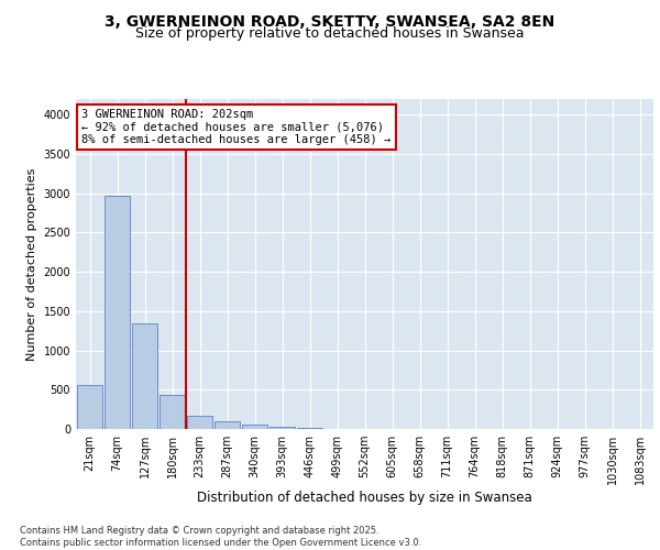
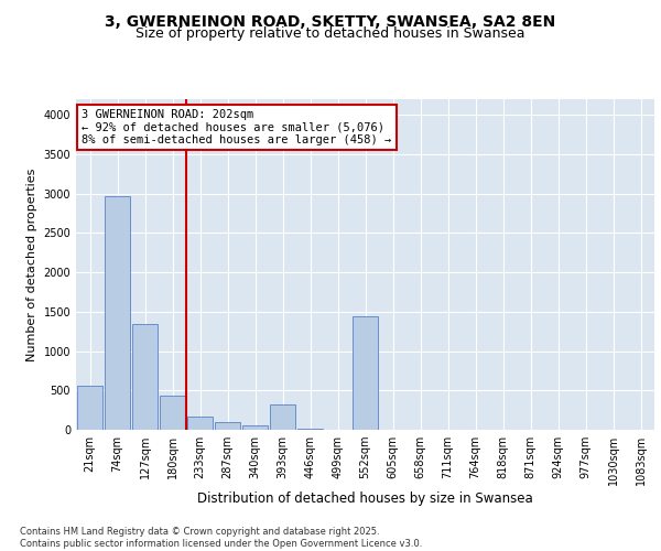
393sqm: 40 -> 320
552sqm: 0 -> 1440
